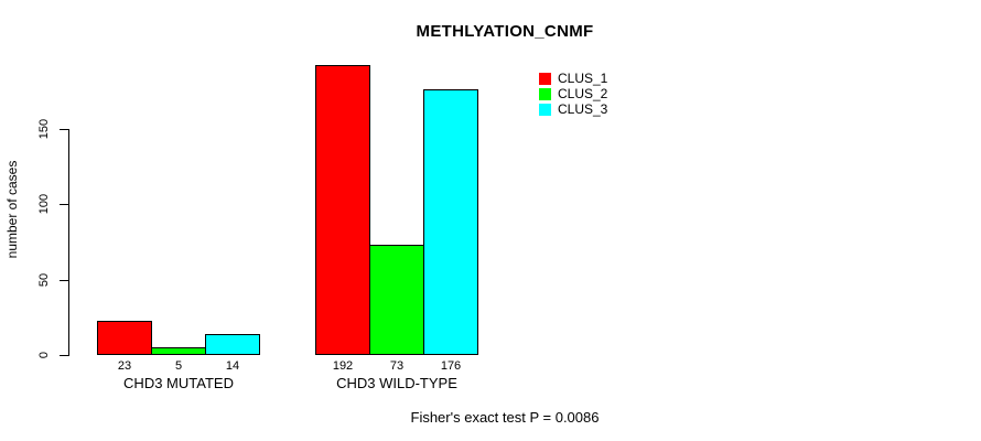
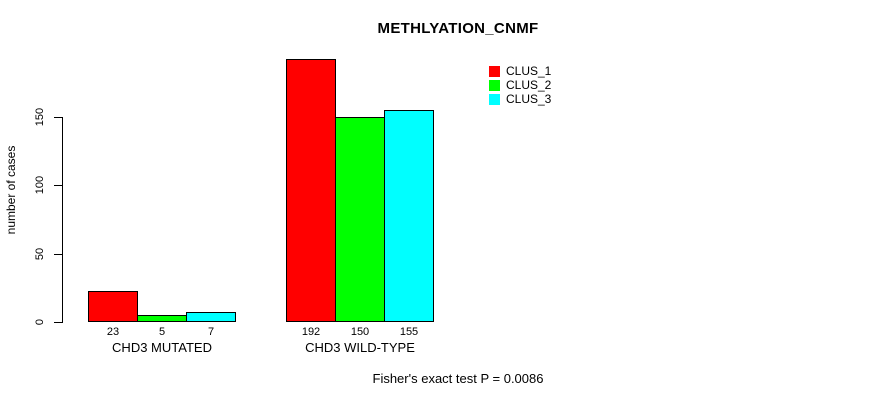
CLUS_3/CHD3 MUTATED: 14 -> 7
CLUS_2/CHD3 WILD-TYPE: 73 -> 150
CLUS_3/CHD3 WILD-TYPE: 176 -> 155
